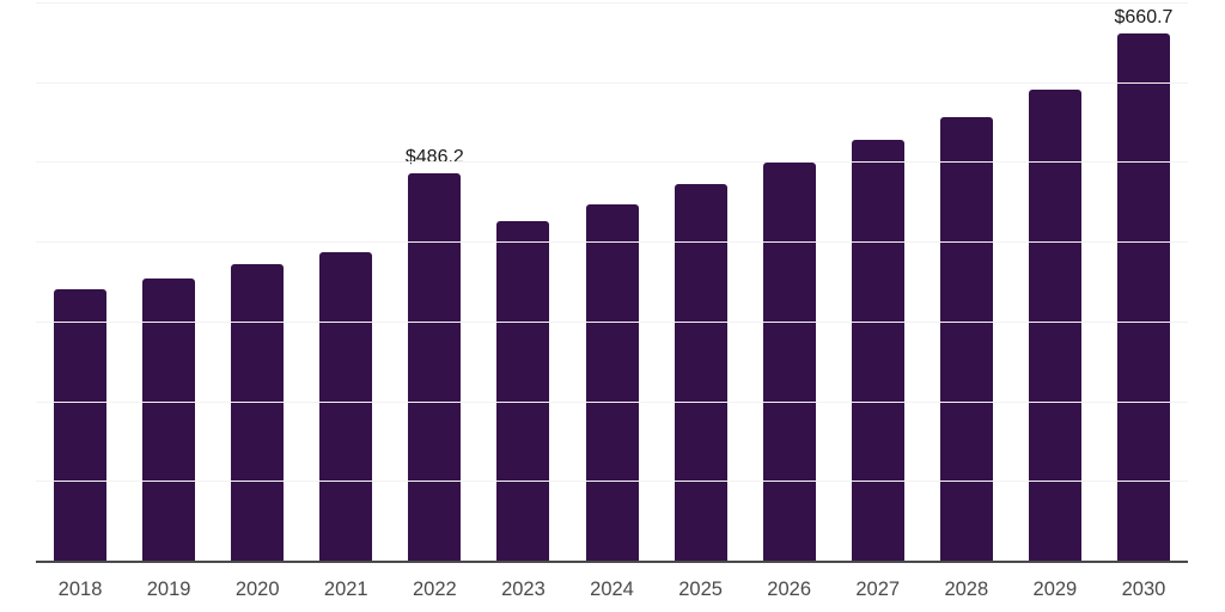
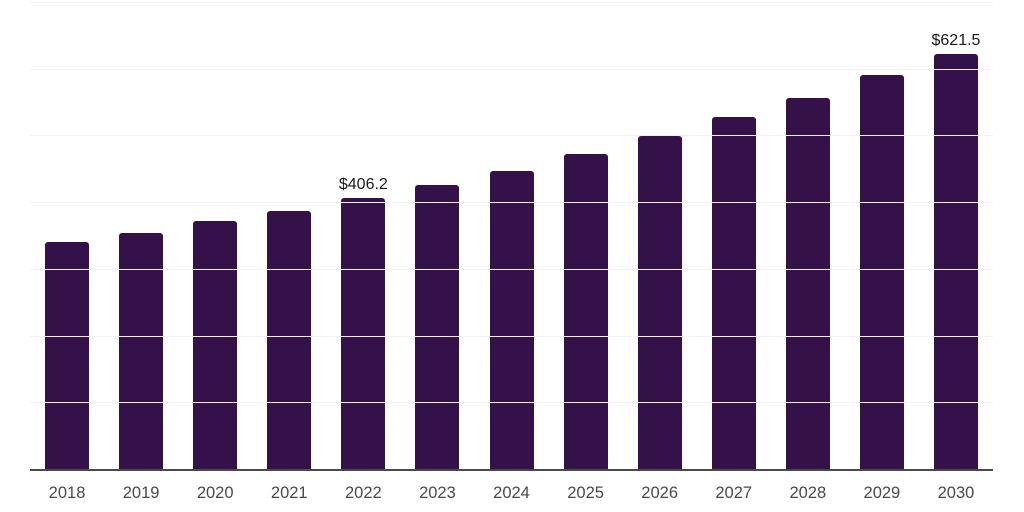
2022: $486.2 -> $406.2
2030: $660.7 -> $621.5
